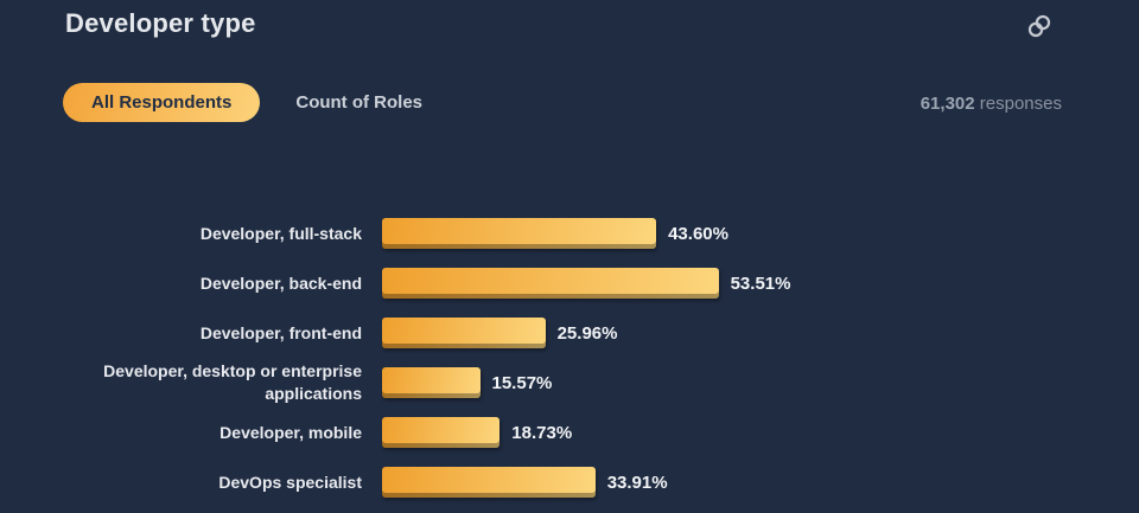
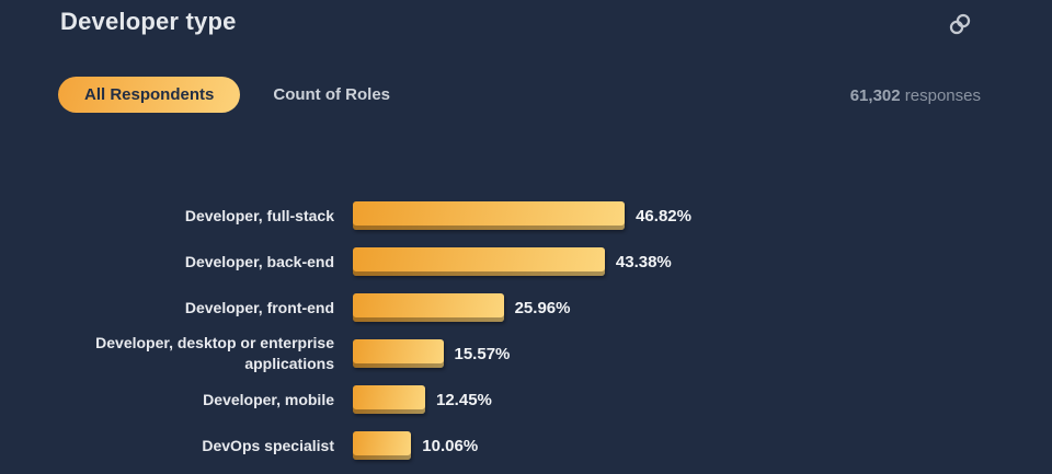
Developer, full-stack: 43.60% -> 46.82%
Developer, back-end: 53.51% -> 43.38%
Developer, mobile: 18.73% -> 12.45%
DevOps specialist: 33.91% -> 10.06%
